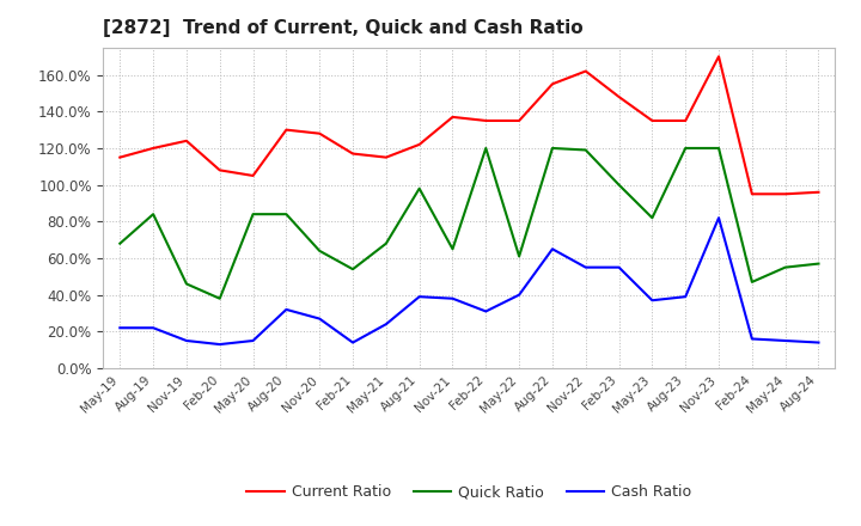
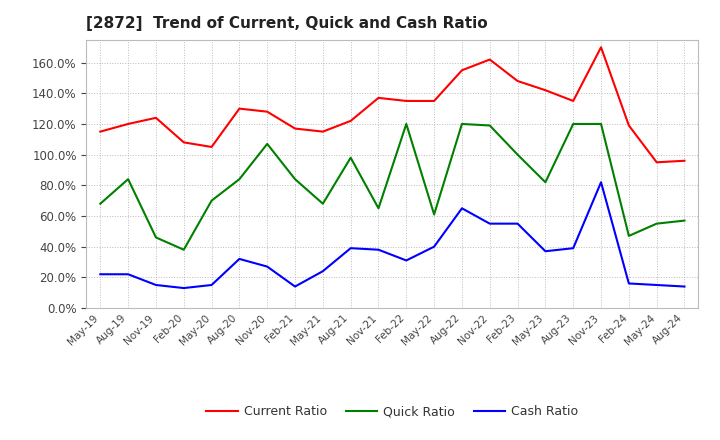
Quick Ratio/May-20: 84% -> 70%
Quick Ratio/Nov-20: 64% -> 107%
Quick Ratio/Feb-21: 54% -> 84%
Current Ratio/May-23: 135% -> 142%
Current Ratio/Feb-24: 95% -> 119%
